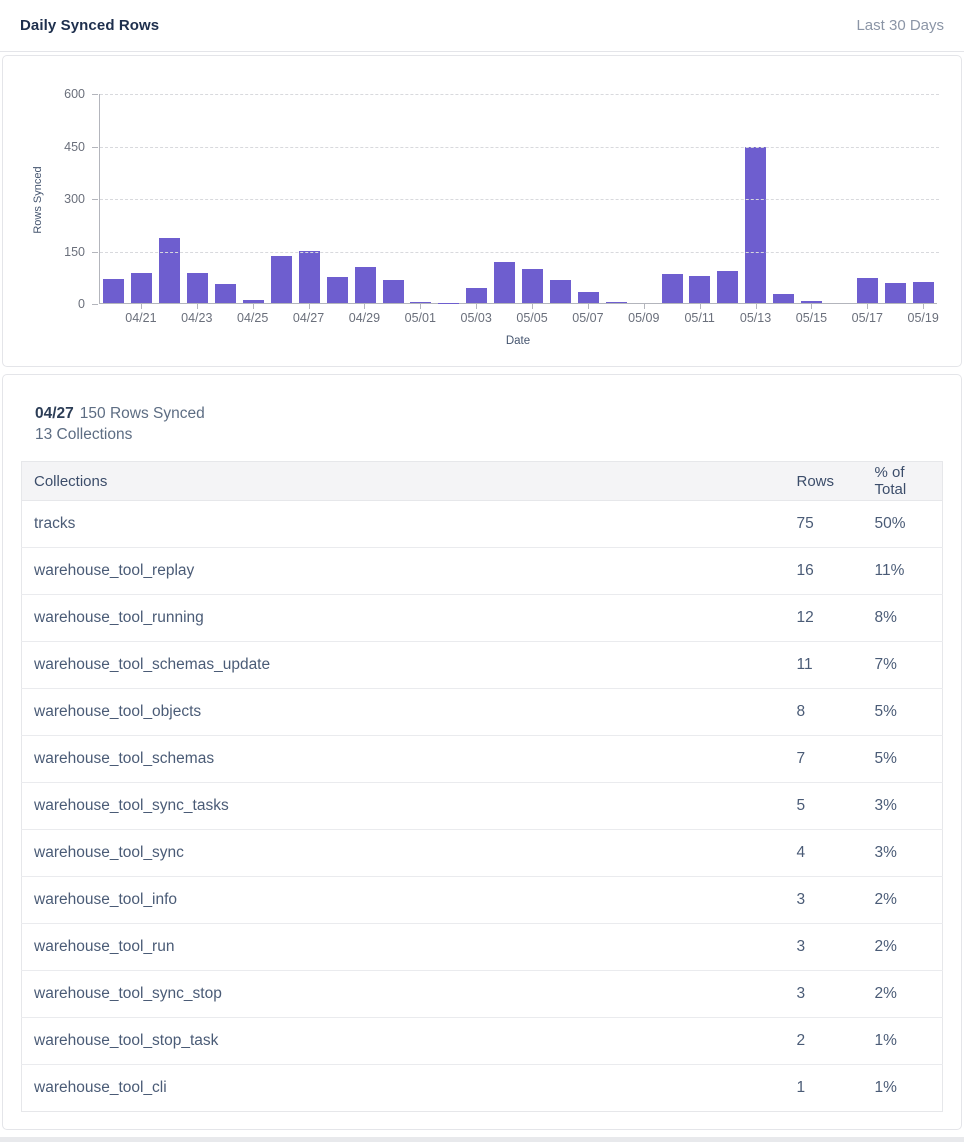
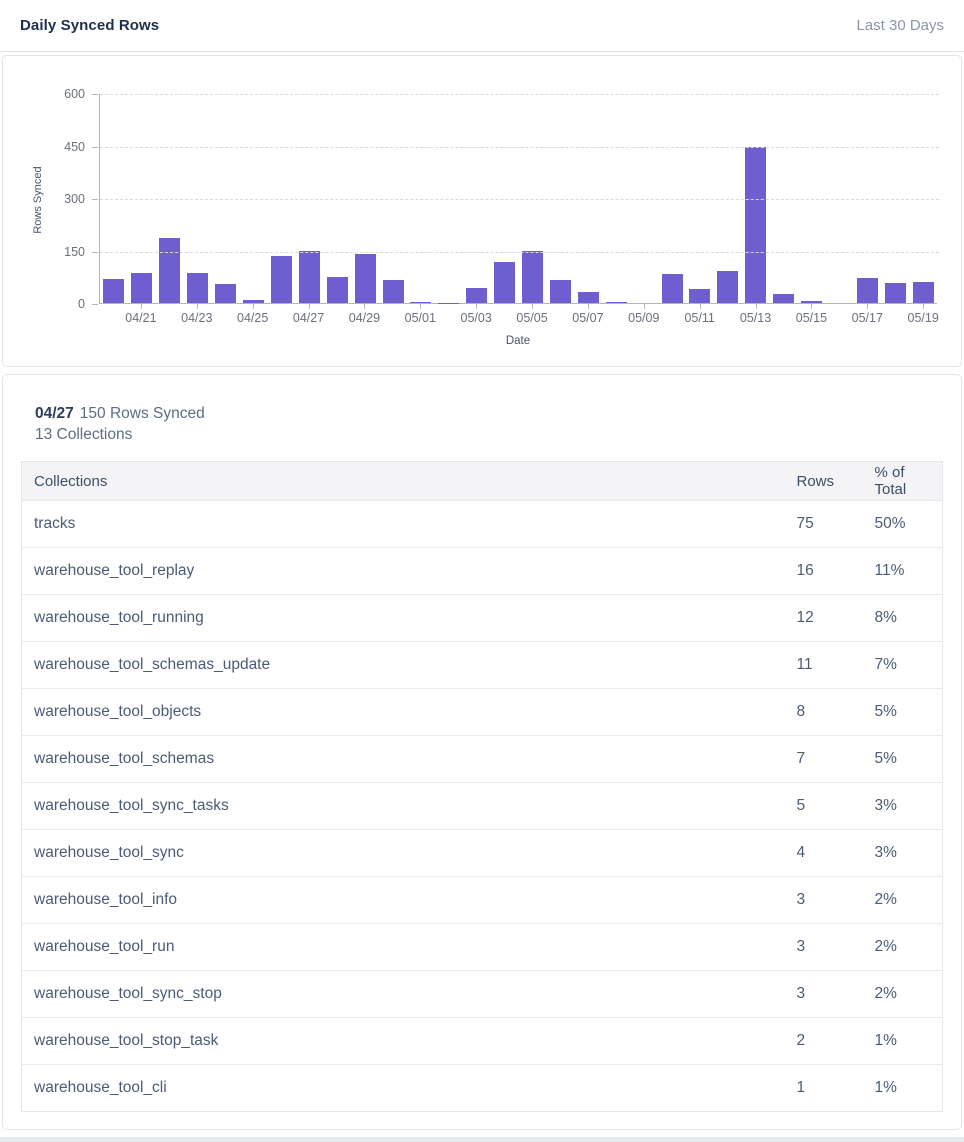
04/29: 100 -> 140
05/05: 100 -> 150
05/11: 80 -> 40
